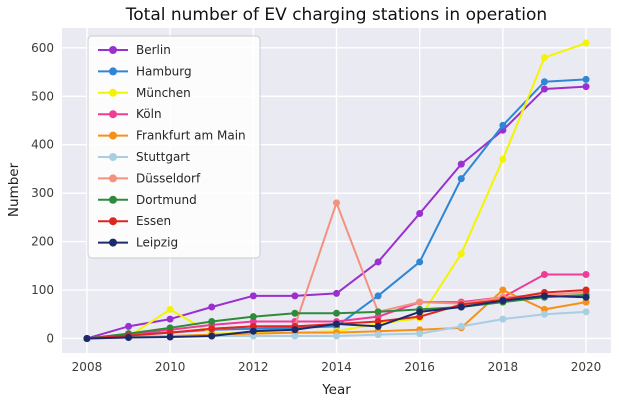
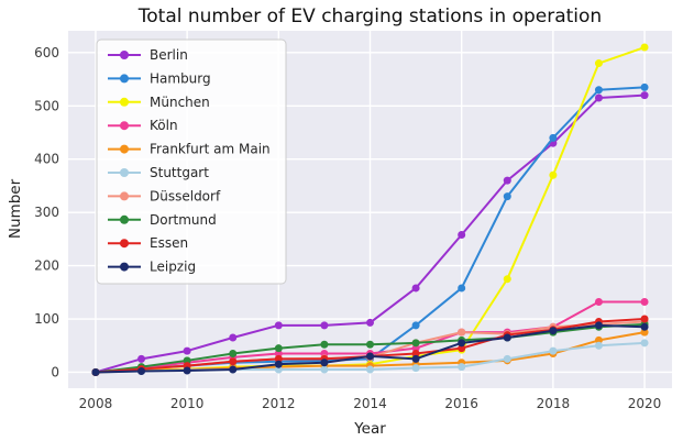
München/2010: 60 -> 10
Düsseldorf/2014: 280 -> 30
Frankfurt am Main/2018: 100 -> 40
